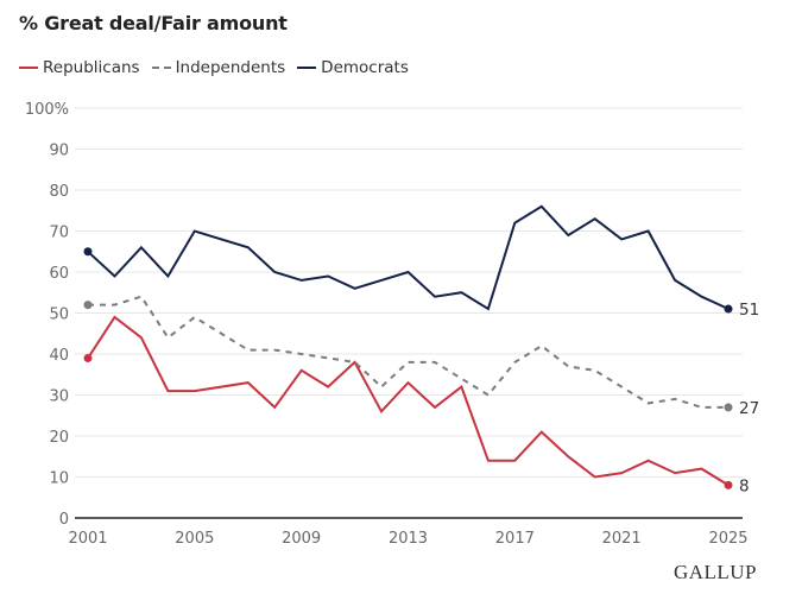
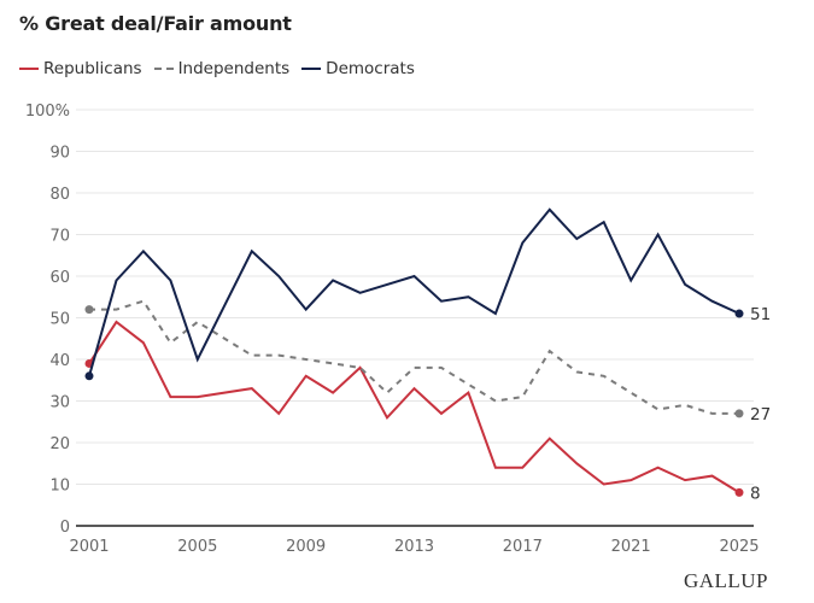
Democrats/2001: 65% -> 36%
Democrats/2005: 70% -> 40%
Democrats/2009: 58% -> 52%
Independents/2017: 38% -> 31%
Democrats/2017: 72% -> 68%
Democrats/2021: 68% -> 59%
